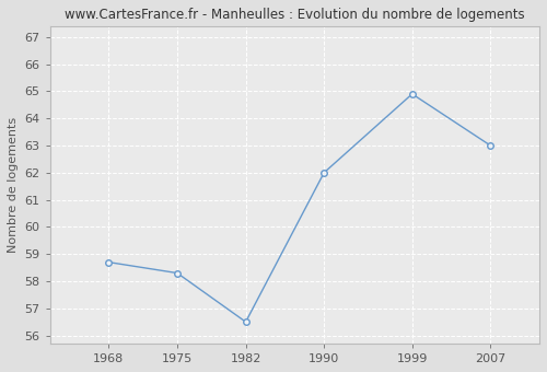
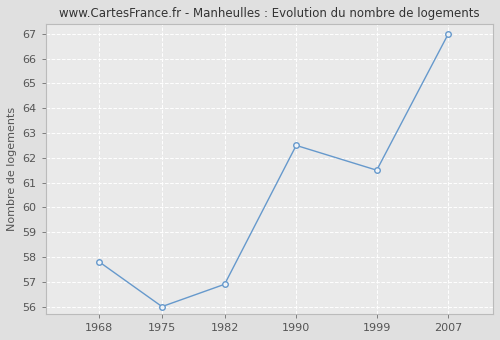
1968: 58.7 -> 57.8
1975: 58.3 -> 56.0
1982: 56.5 -> 56.9
1990: 62.0 -> 62.5
1999: 64.9 -> 61.5
2007: 63.0 -> 67.0
